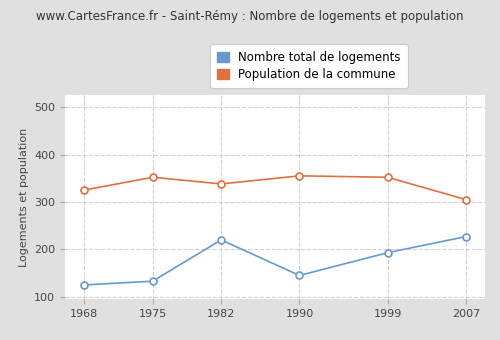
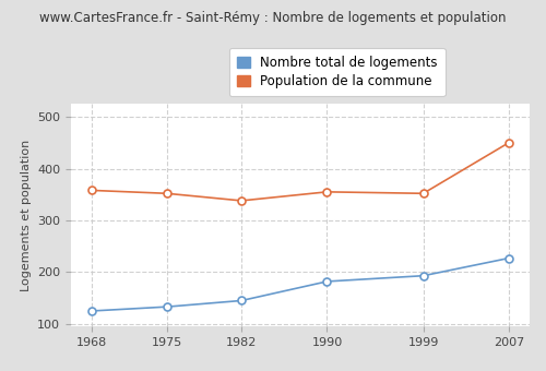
Population de la commune/1968: 325 -> 358
Nombre total de logements/1982: 220 -> 145
Nombre total de logements/1990: 145 -> 182
Population de la commune/2007: 305 -> 450
